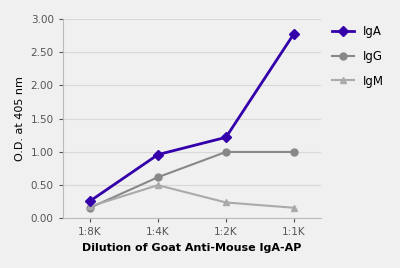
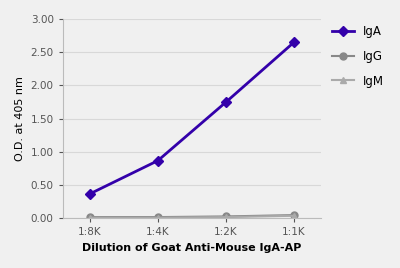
IgA/1:8K: 0.26 -> 0.37
IgG/1:8K: 0.16 -> 0.02
IgM/1:8K: 0.18 -> 0.01
IgA/1:4K: 0.96 -> 0.87
IgG/1:4K: 0.62 -> 0.02
IgM/1:4K: 0.50 -> 0.01
IgA/1:2K: 1.22 -> 1.75
IgG/1:2K: 1.00 -> 0.03
IgM/1:2K: 0.24 -> 0.02
IgA/1:1K: 2.78 -> 2.65
IgG/1:1K: 1.00 -> 0.05
IgM/1:1K: 0.16 -> 0.04
